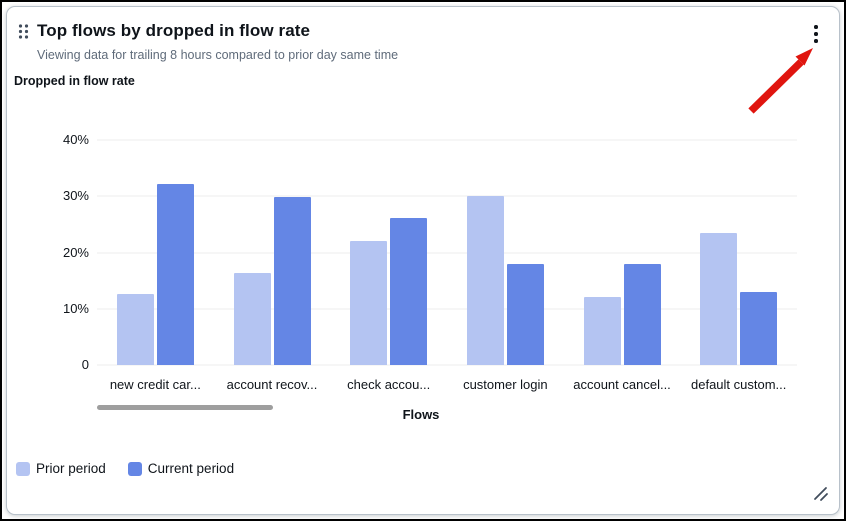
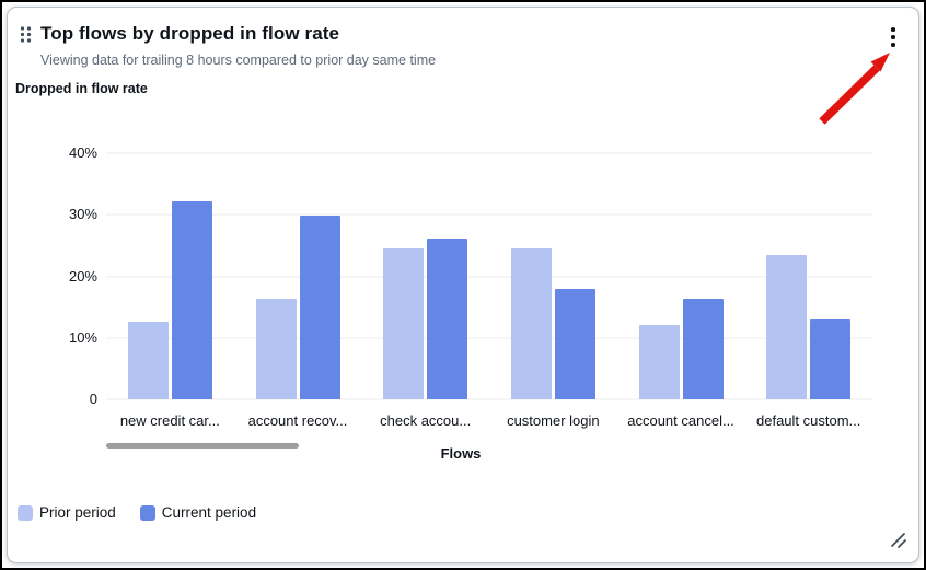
Prior period/check accou...: 22% -> 25%
Prior period/customer login: 30% -> 25%
Current period/account cancel...: 18% -> 16%
